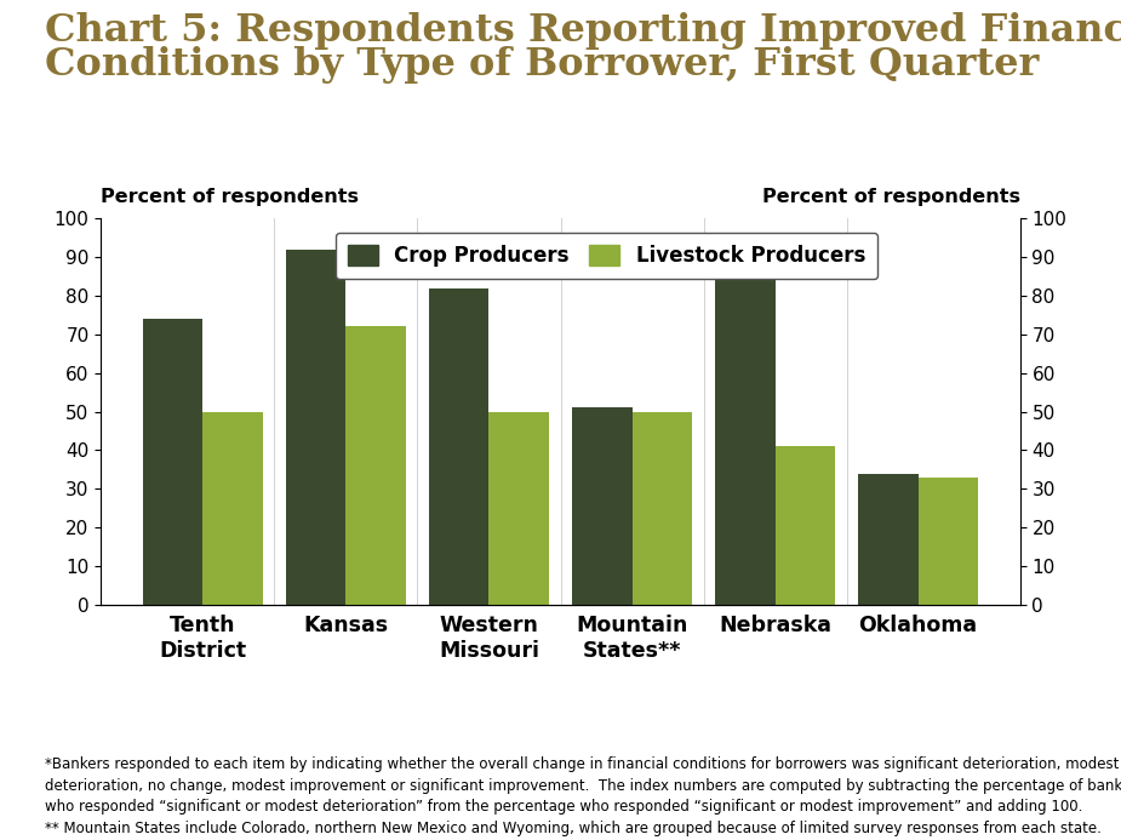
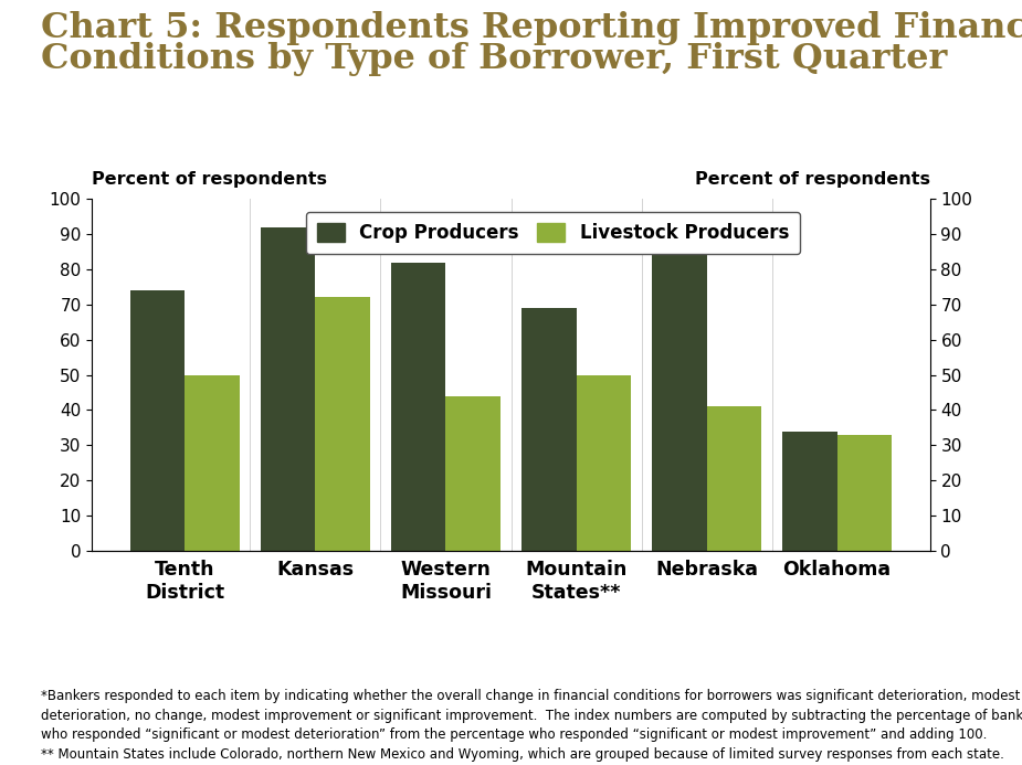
Livestock Producers/Western Missouri: 50 -> 44
Crop Producers/Mountain States**: 51 -> 69
